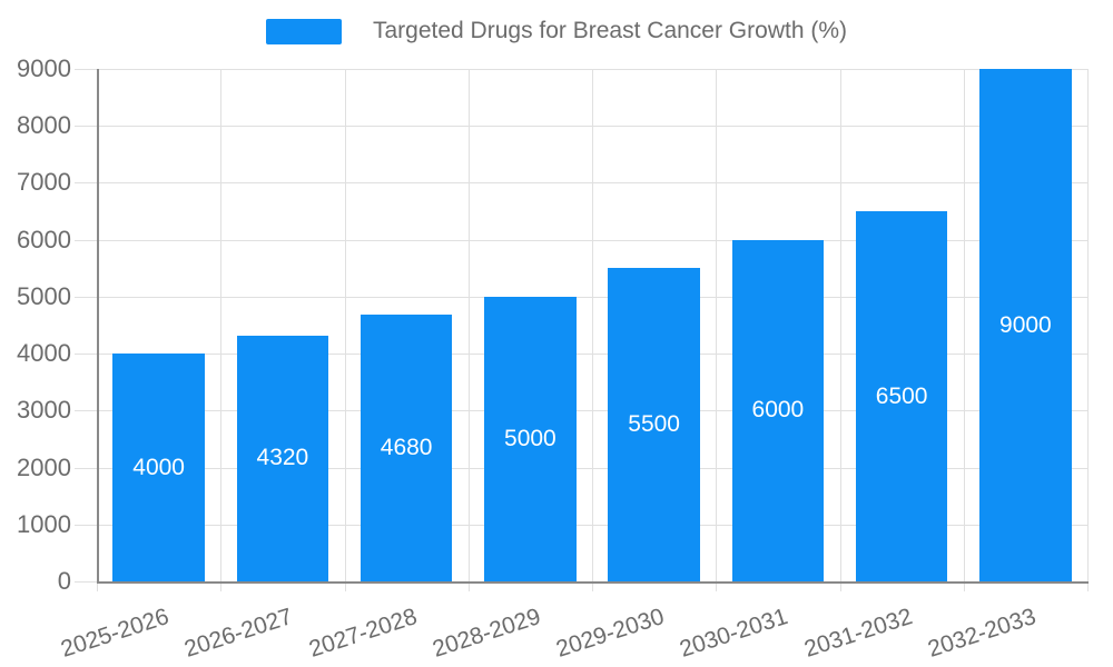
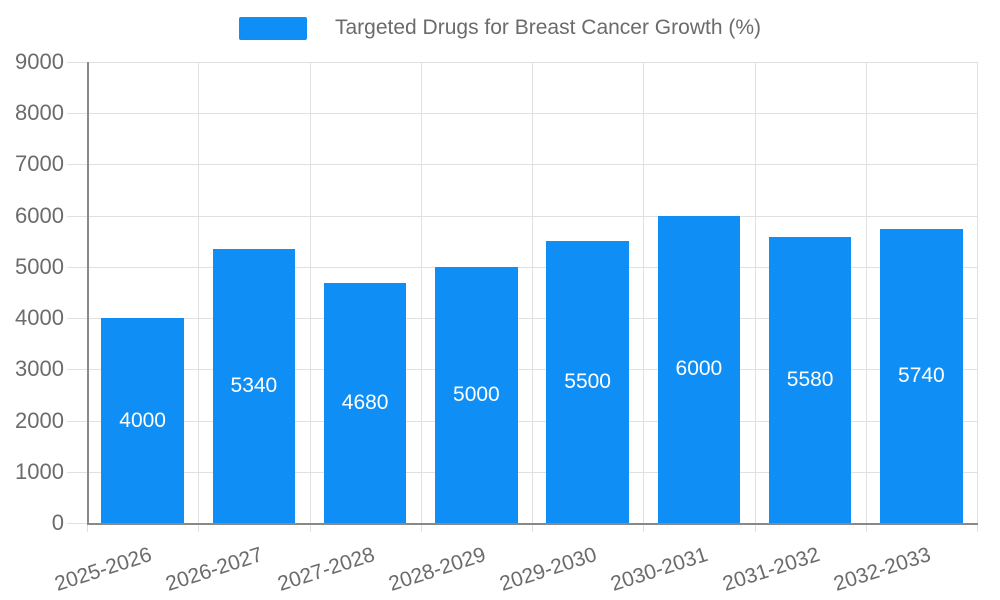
2026-2027: 4320 -> 5340
2031-2032: 6500 -> 5580
2032-2033: 9000 -> 5740
